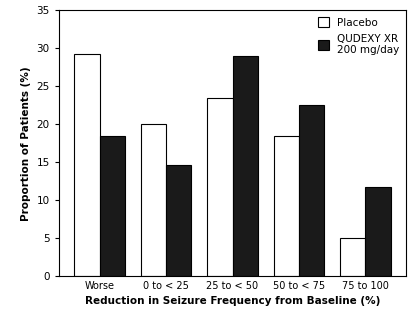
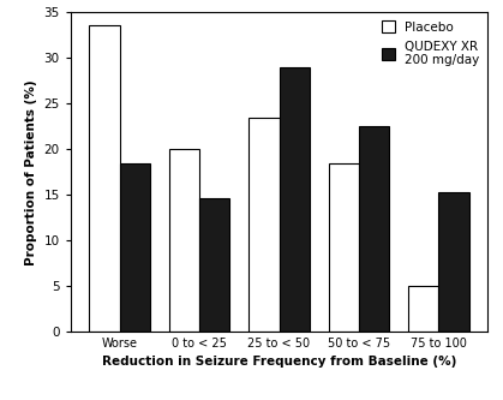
Placebo/Worse: 29.2 -> 33.5
QUDEXY XR 200 mg/day/75 to 100: 11.8 -> 15.3
